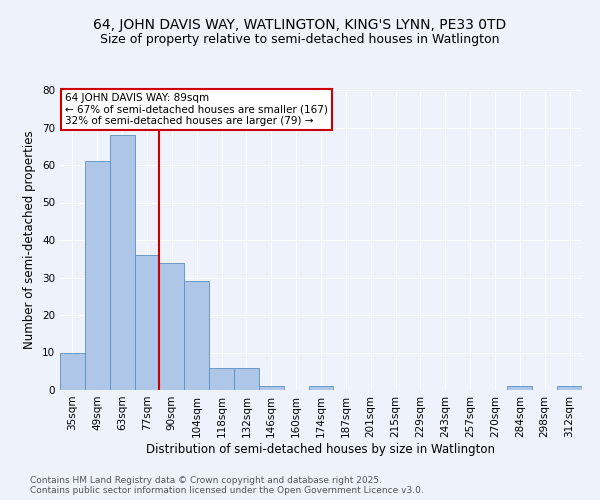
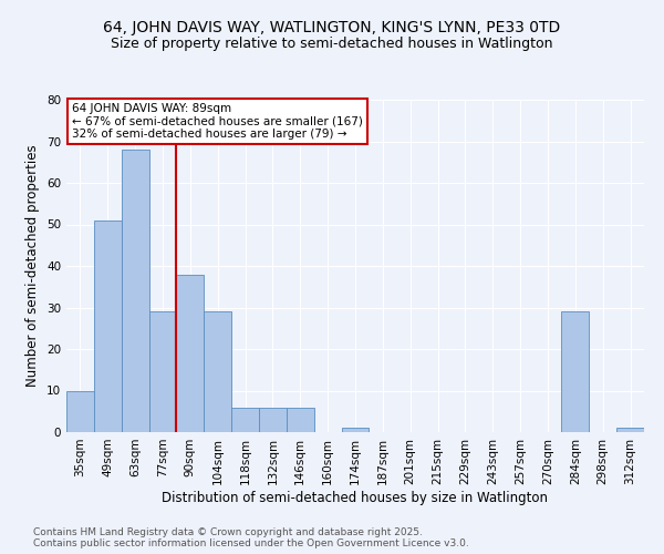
49sqm: 61 -> 51
77sqm: 36 -> 29
90sqm: 34 -> 38
146sqm: 1 -> 6
284sqm: 1 -> 29
